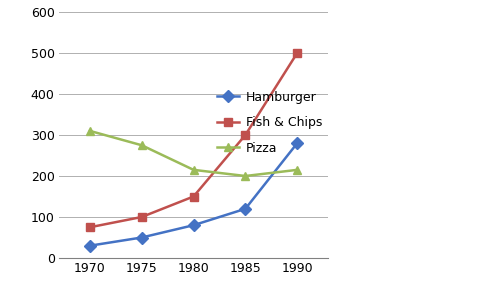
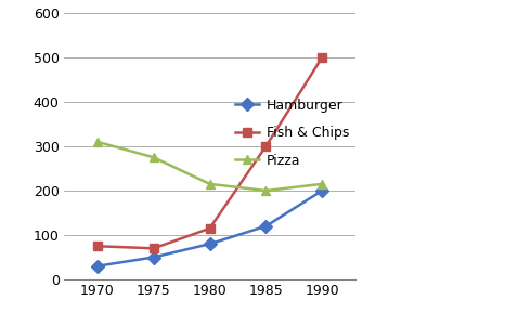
Fish & Chips/1975: 100 -> 70
Fish & Chips/1980: 150 -> 115
Hamburger/1990: 280 -> 200
